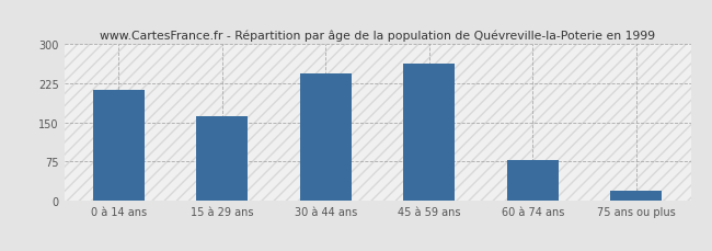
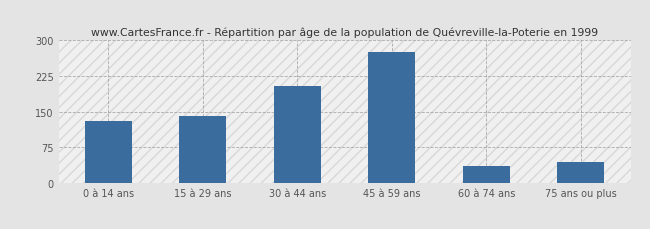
0 à 14 ans: 213 -> 130
15 à 29 ans: 163 -> 140
30 à 44 ans: 245 -> 205
45 à 59 ans: 262 -> 275
60 à 74 ans: 78 -> 35
75 ans ou plus: 18 -> 45
